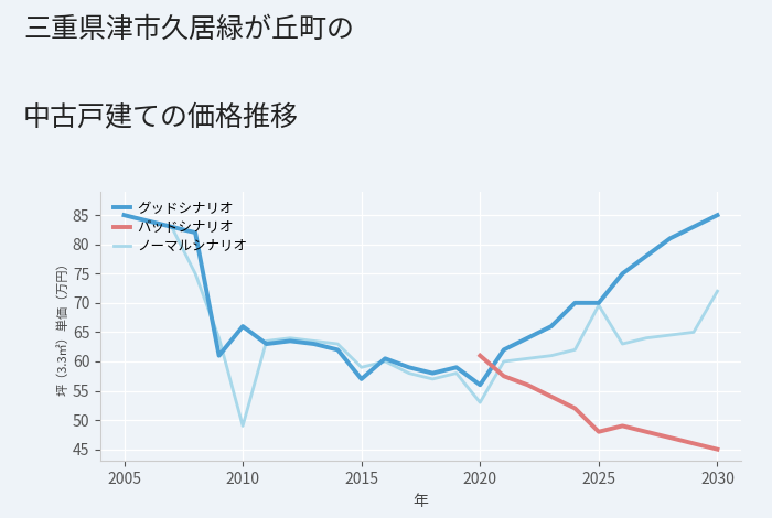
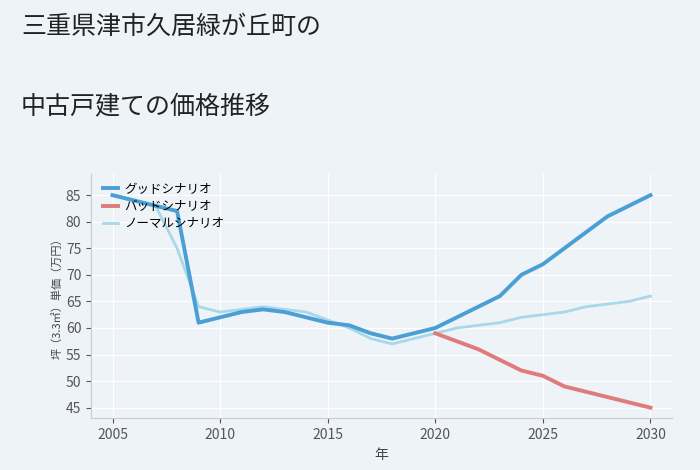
グッドシナリオ/2010: 66.0 -> 62.0
ノーマルシナリオ/2010: 49.0 -> 63.0
グッドシナリオ/2015: 57.0 -> 61.0
ノーマルシナリオ/2015: 59.0 -> 61.5
グッドシナリオ/2020: 56.0 -> 60.0
バッドシナリオ/2020: 61.0 -> 59.0
ノーマルシナリオ/2020: 53.0 -> 59.0
グッドシナリオ/2025: 70.0 -> 72.0
バッドシナリオ/2025: 48.0 -> 51.0
ノーマルシナリオ/2025: 69.6 -> 62.5
ノーマルシナリオ/2030: 72.0 -> 66.0
